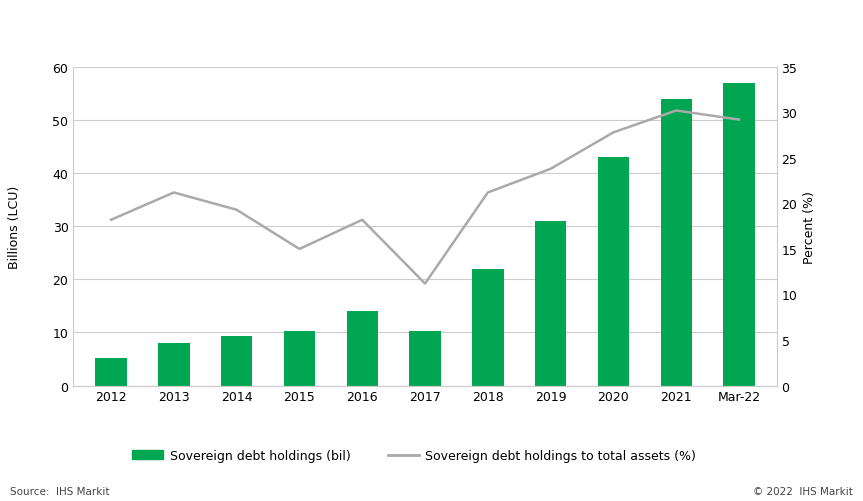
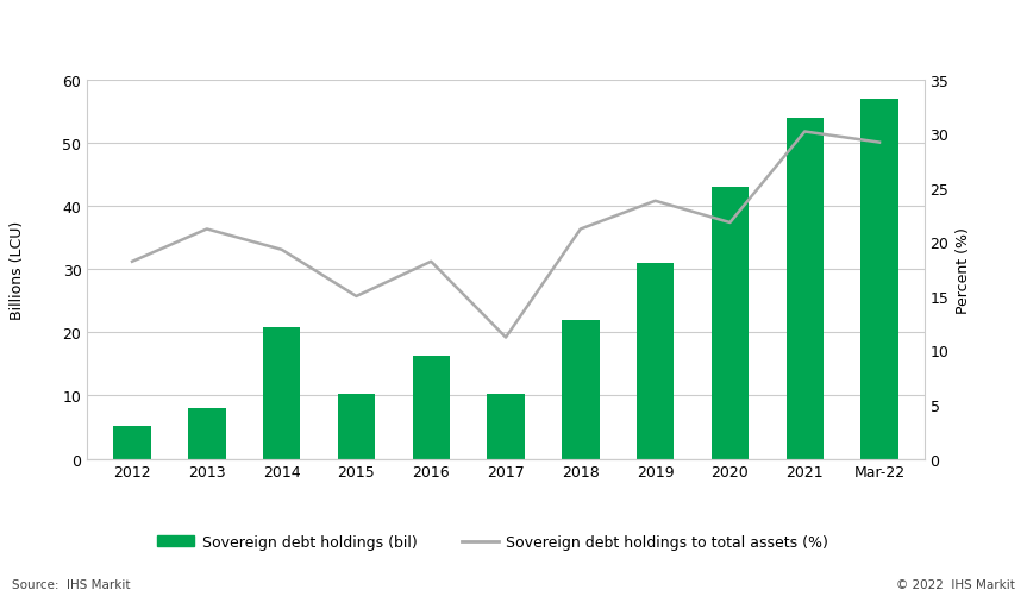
Sovereign debt holdings (bil)/2014: 9.3 -> 20.8
Sovereign debt holdings (bil)/2016: 14.0 -> 16.2
Sovereign debt holdings to total assets (%)/2020: 27.8 -> 21.8
